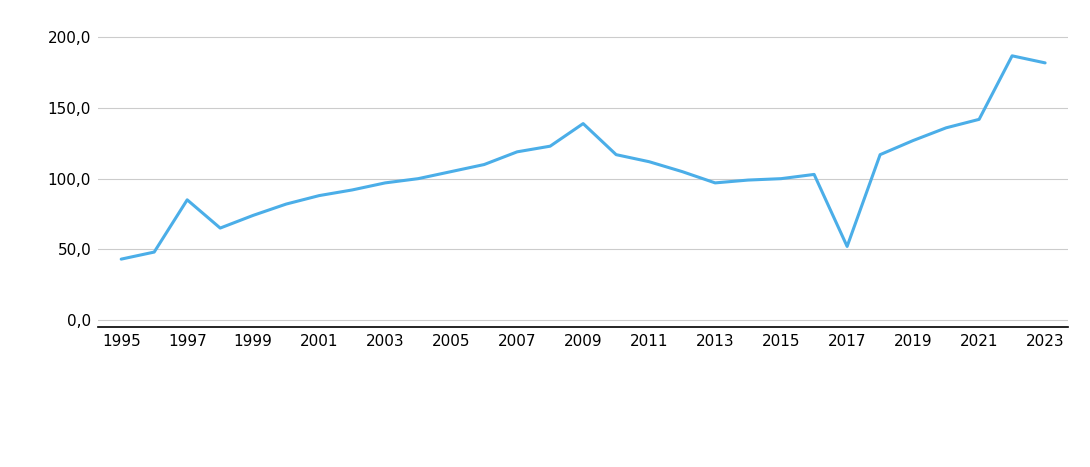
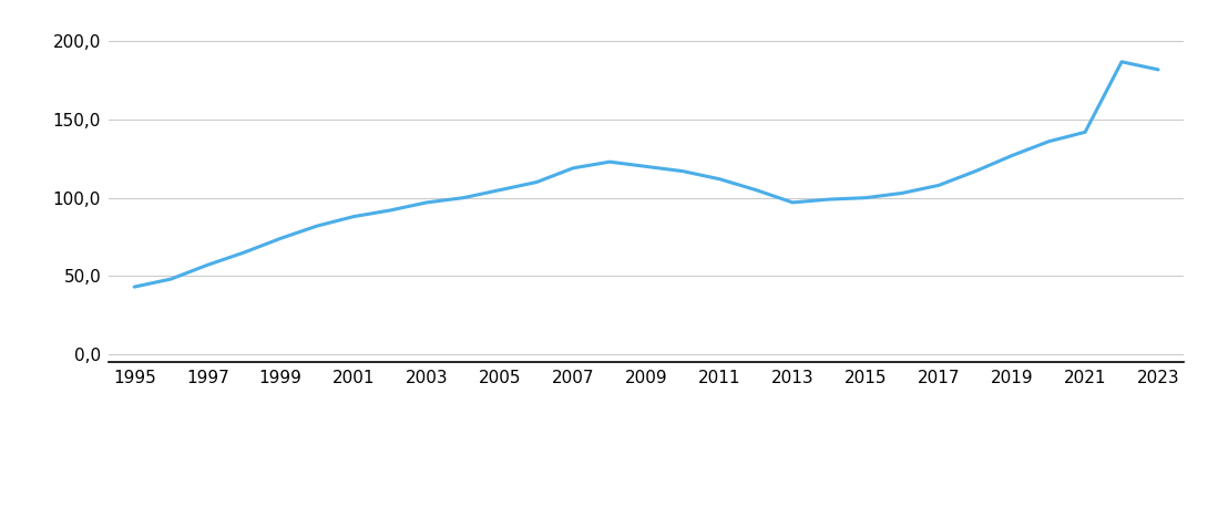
1997: 85 -> 57
2009: 139 -> 120
2017: 52 -> 108
